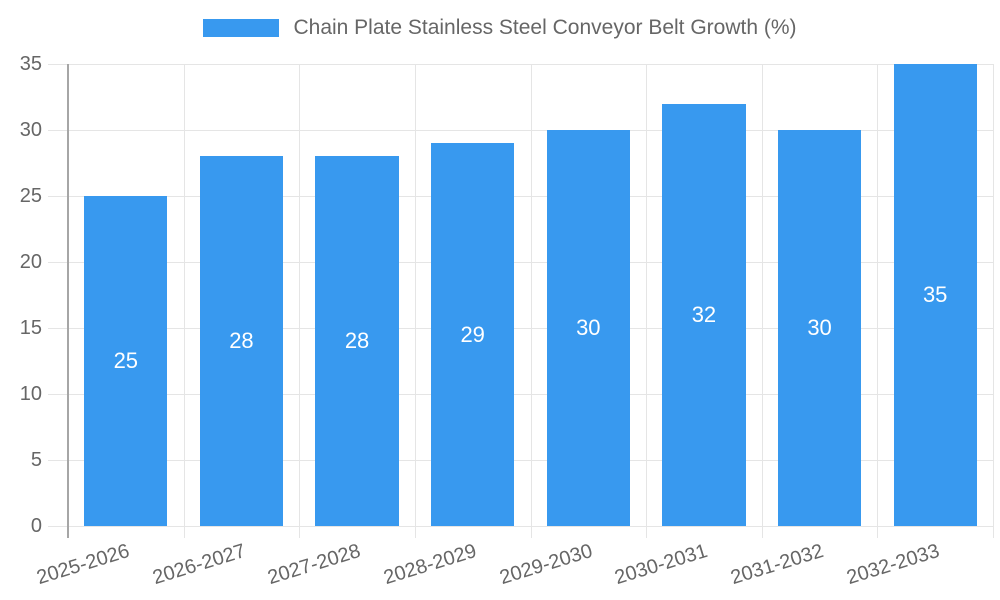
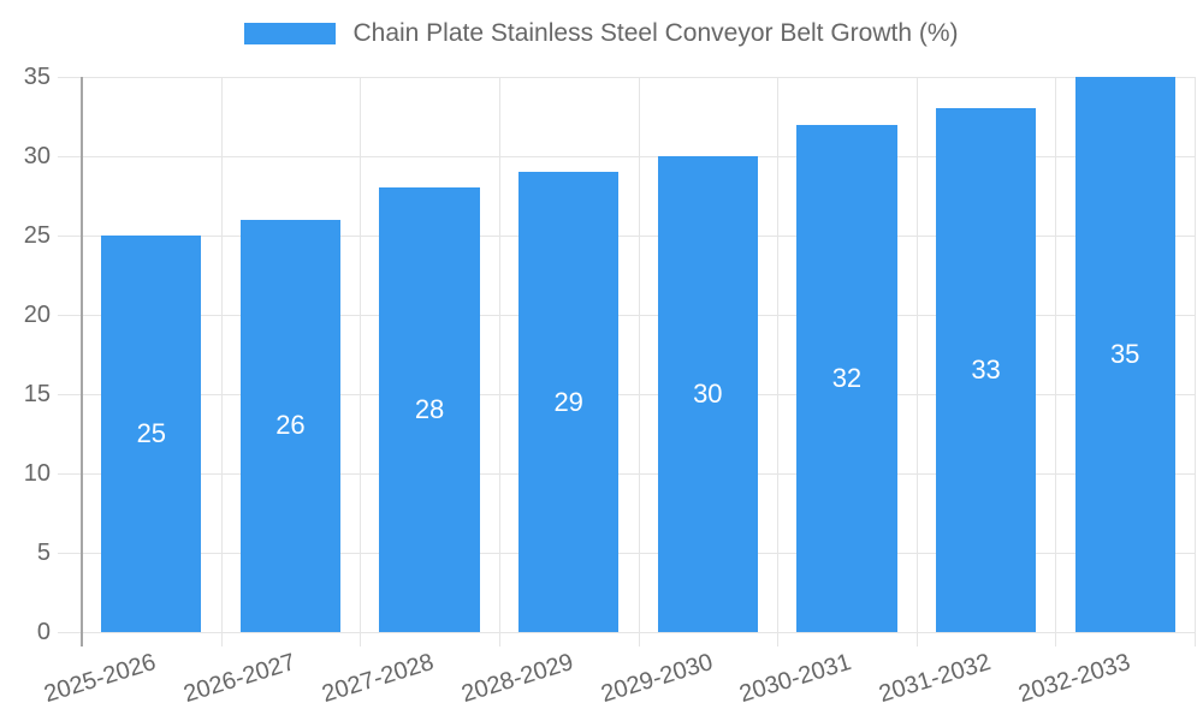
2026-2027: 28 -> 26
2031-2032: 30 -> 33
